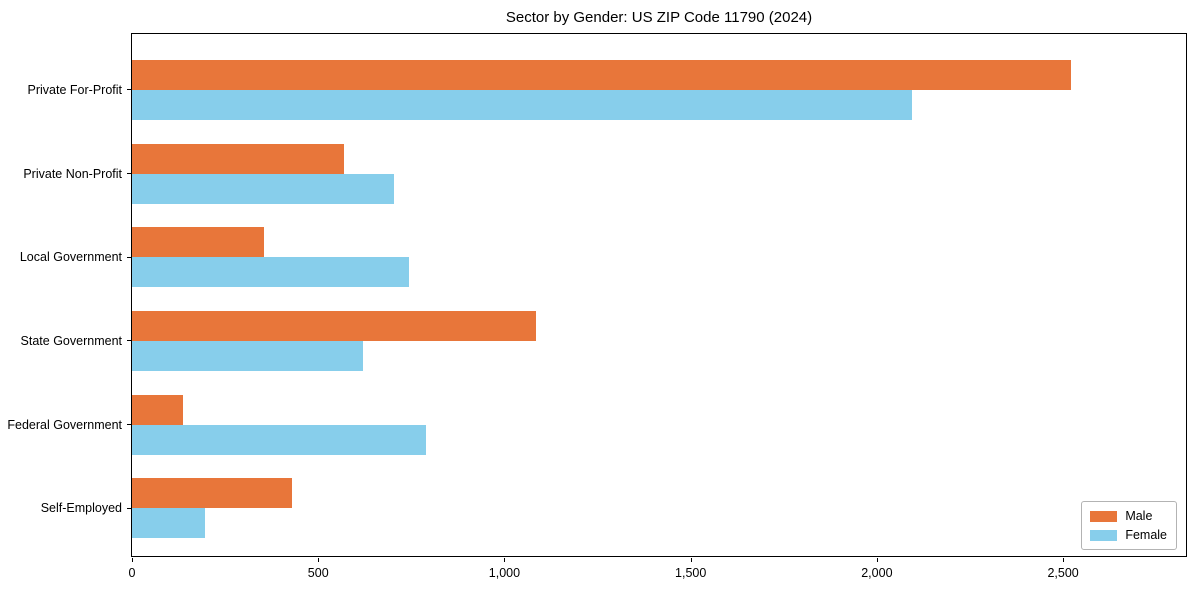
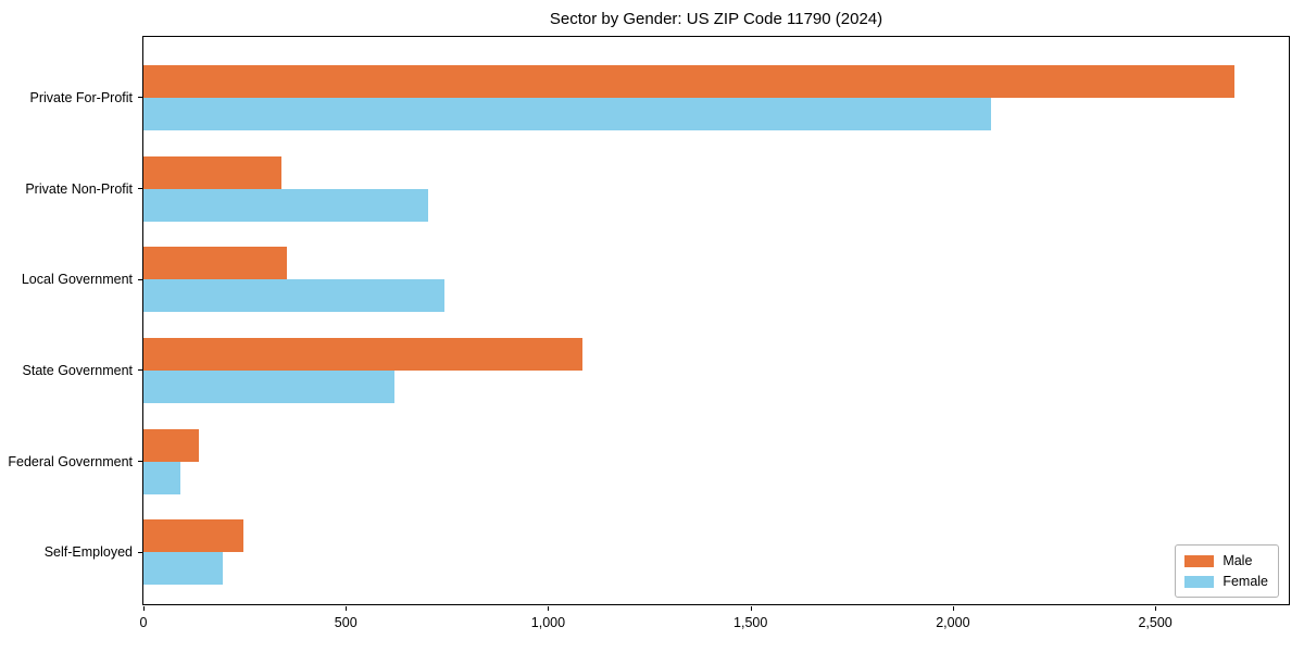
Male/Private For-Profit: 2520 -> 2700
Male/Private Non-Profit: 570 -> 340
Female/Federal Government: 790 -> 90
Male/Self-Employed: 430 -> 250
